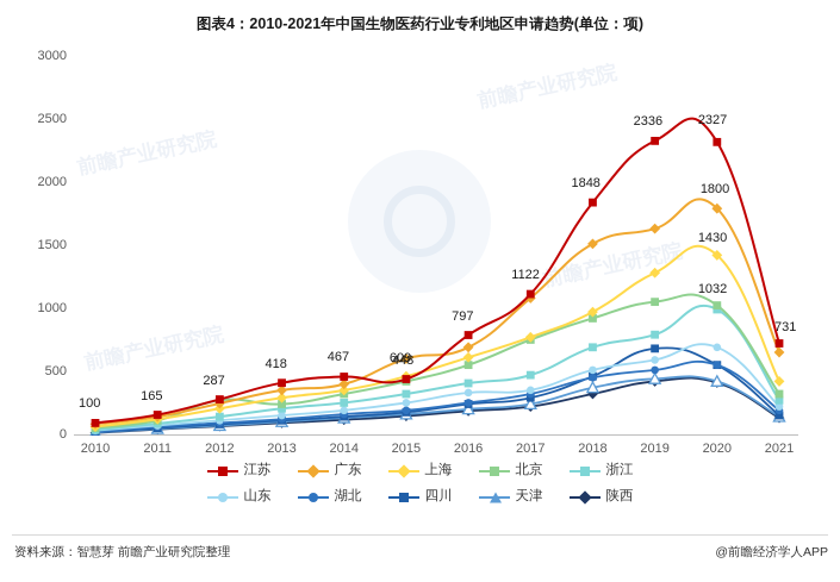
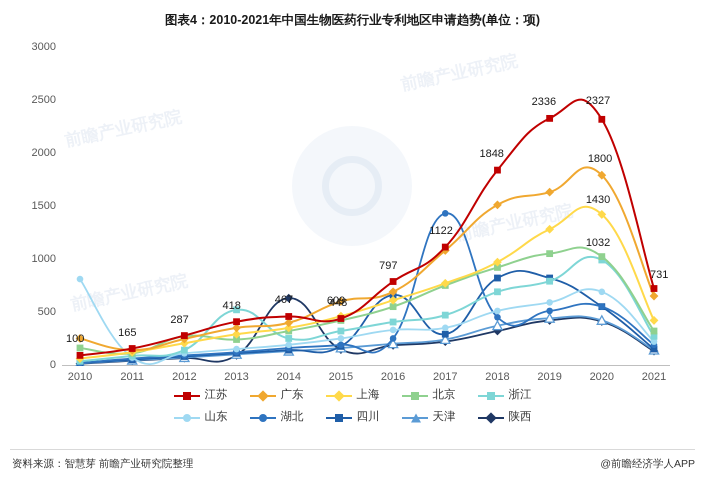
广东/2010: 90 -> 260
北京/2010: 60 -> 170
山东/2010: 40 -> 820
浙江/2013: 220 -> 530
陕西/2014: 120 -> 640
四川/2016: 250 -> 670
湖北/2017: 330 -> 1440
四川/2018: 470 -> 830
四川/2019: 690 -> 830
